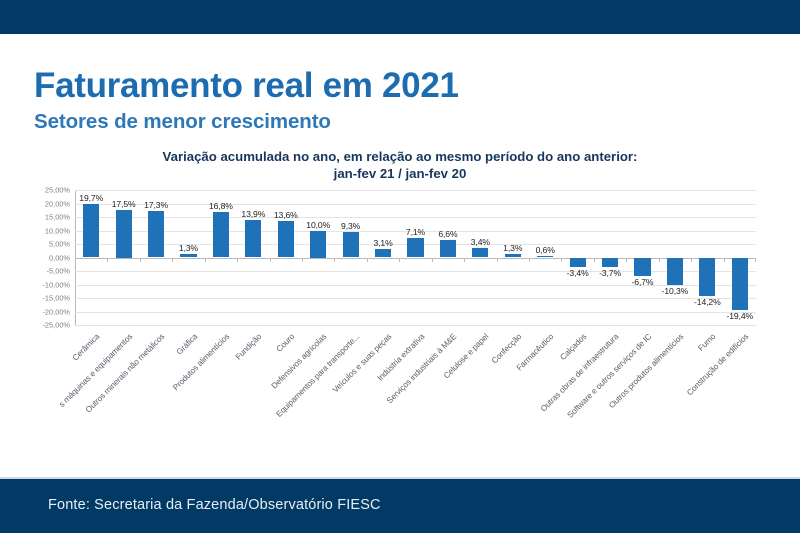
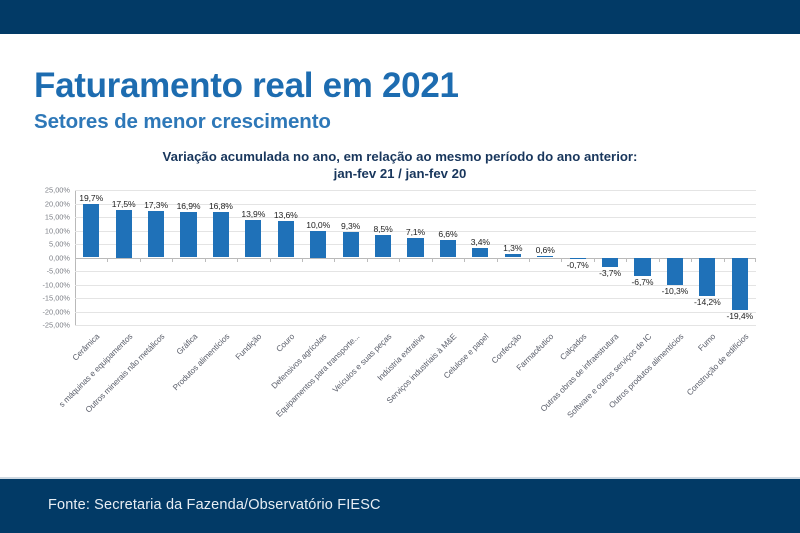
Gráfica: 1,3% -> 16,9%
Veículos e suas peças: 3,1% -> 8,5%
Calçados: -3,4% -> -0,7%
